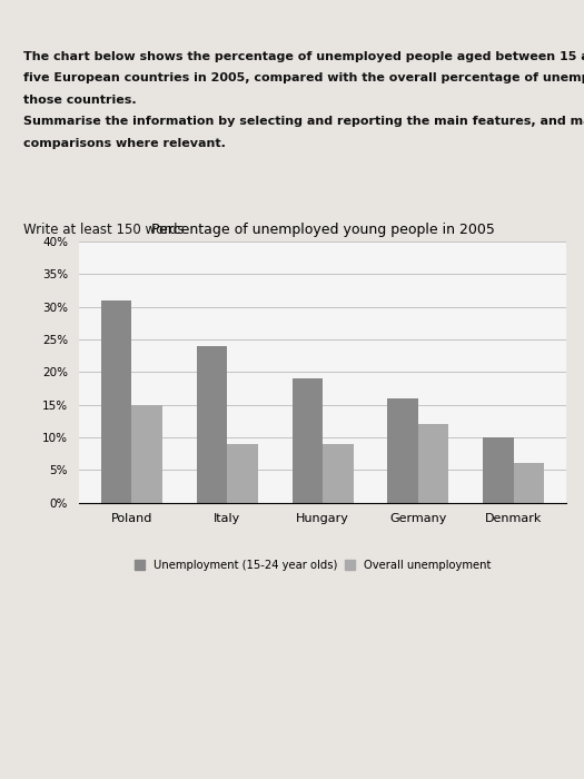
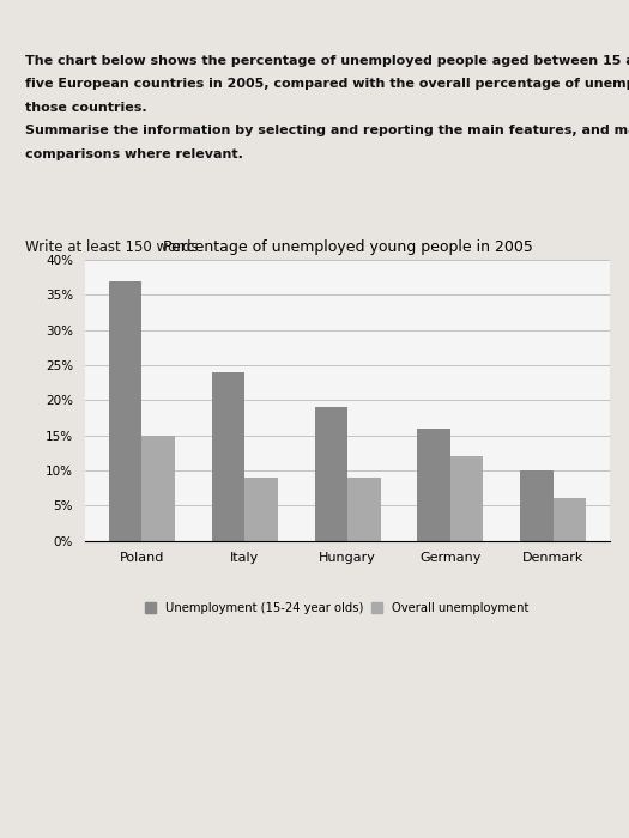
Unemployment (15-24 year olds)/Poland: 31% -> 37%
